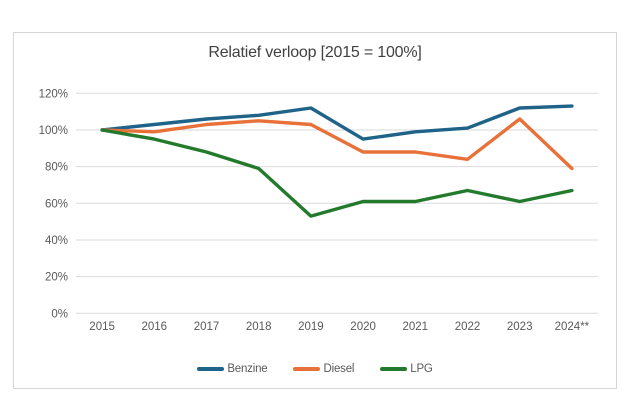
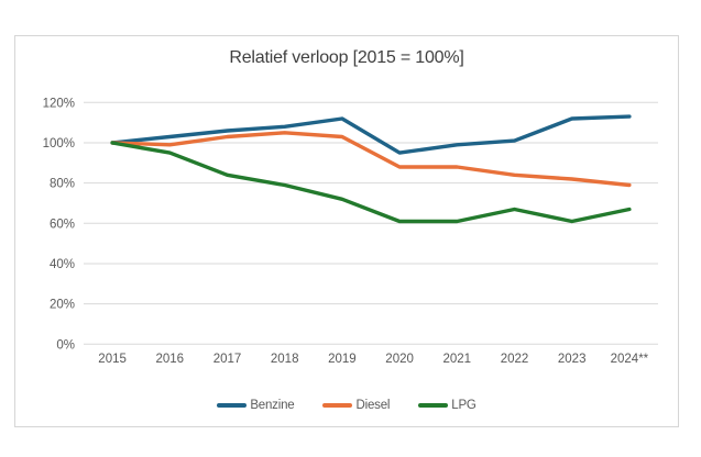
LPG/2017: 88% -> 84%
LPG/2019: 53% -> 72%
Diesel/2023: 106% -> 82%
